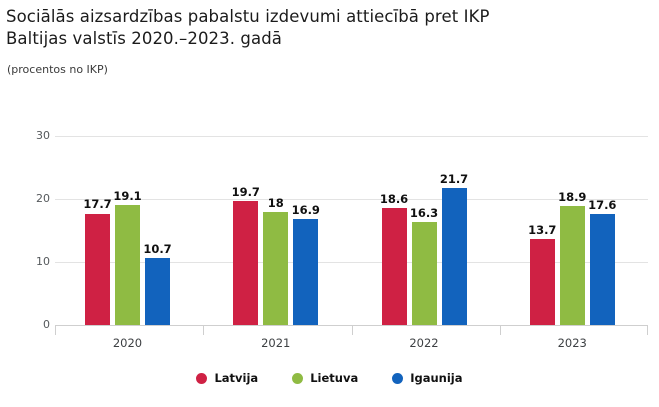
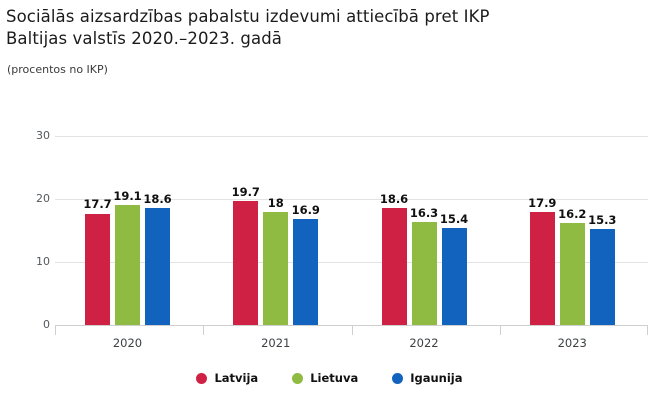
Igaunija/2020: 10.7 -> 18.6
Igaunija/2022: 21.7 -> 15.4
Latvija/2023: 13.7 -> 17.9
Lietuva/2023: 18.9 -> 16.2
Igaunija/2023: 17.6 -> 15.3
